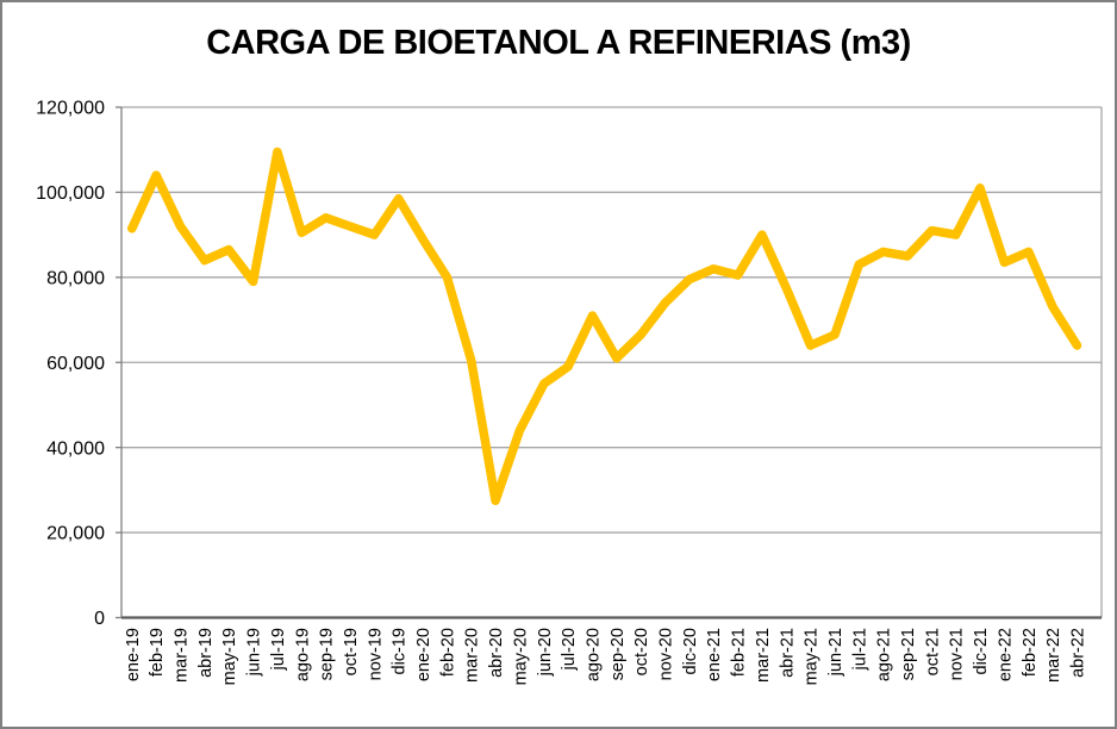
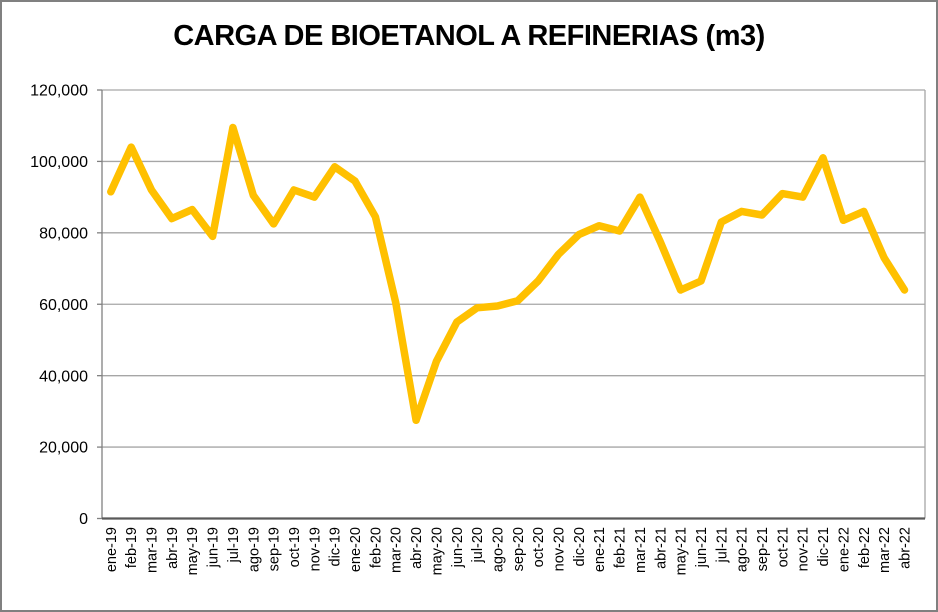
sep-19: 94000 -> 82000
ene-20: 89000 -> 94000
feb-20: 80000 -> 84000
ago-20: 71000 -> 60000
